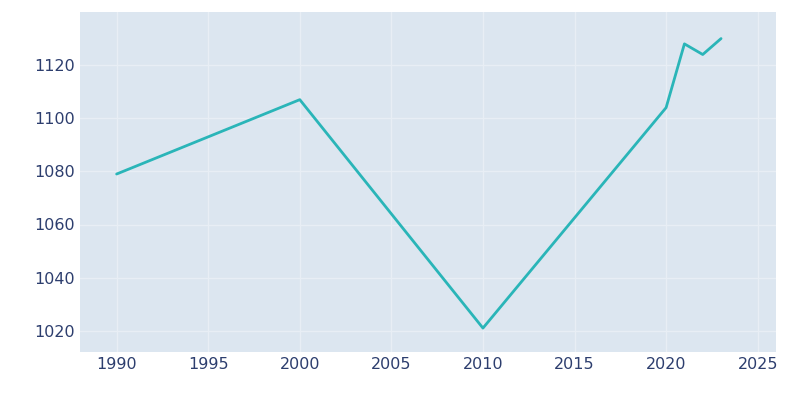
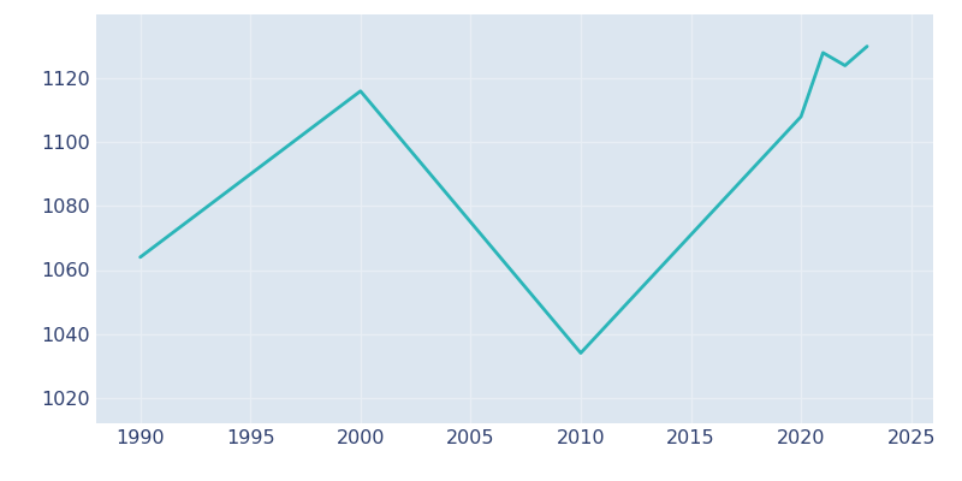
1990: 1079 -> 1064
2000: 1107 -> 1116
2010: 1021 -> 1034
2020: 1104 -> 1108
